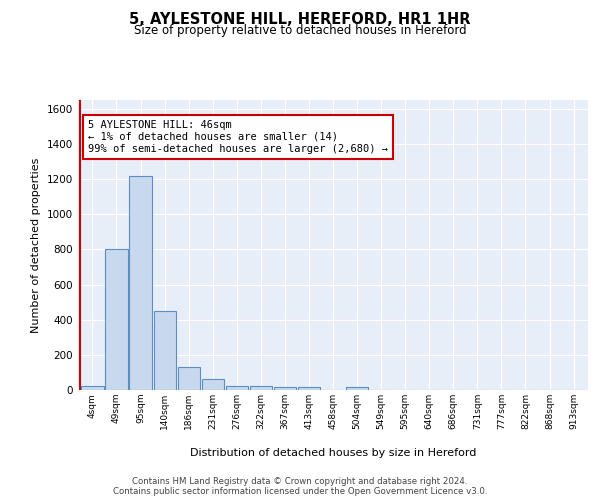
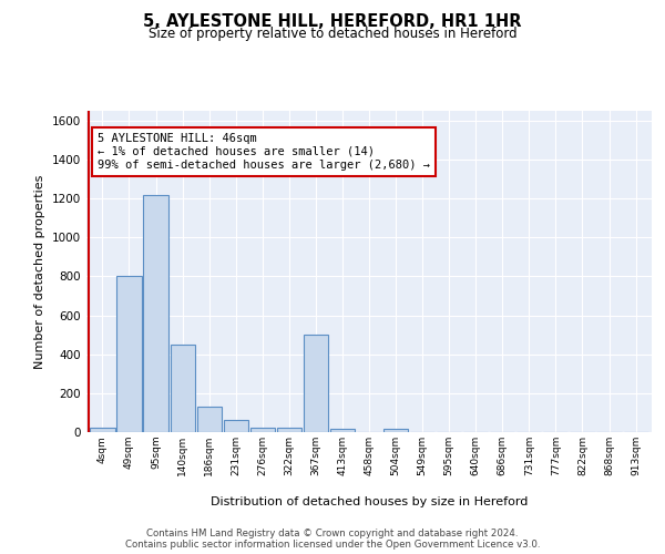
367sqm: 20 -> 500
